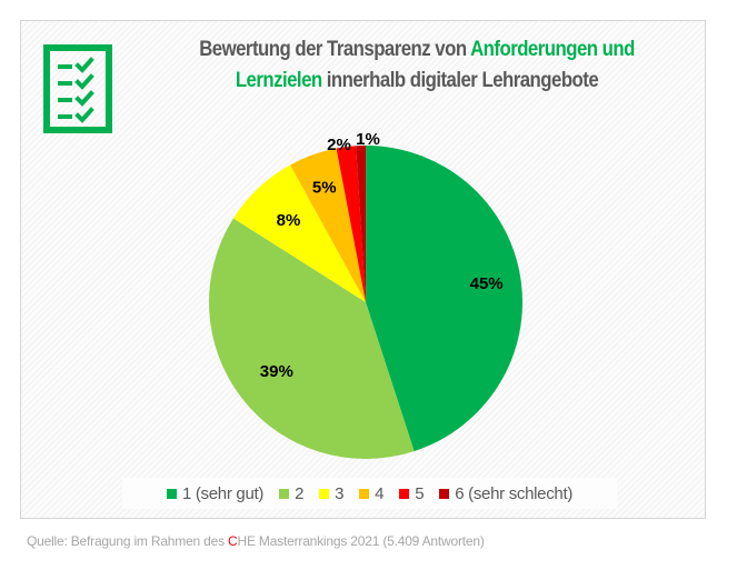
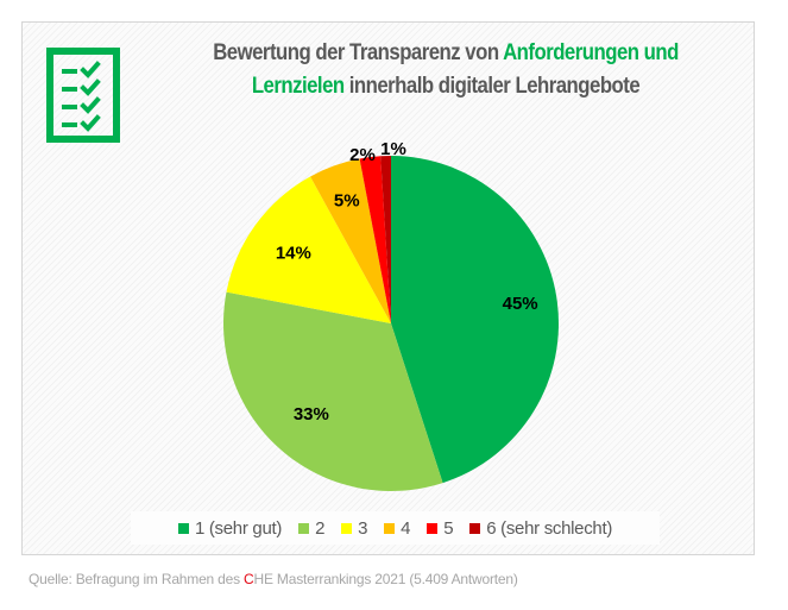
2: 39% -> 33%
3: 8% -> 14%
